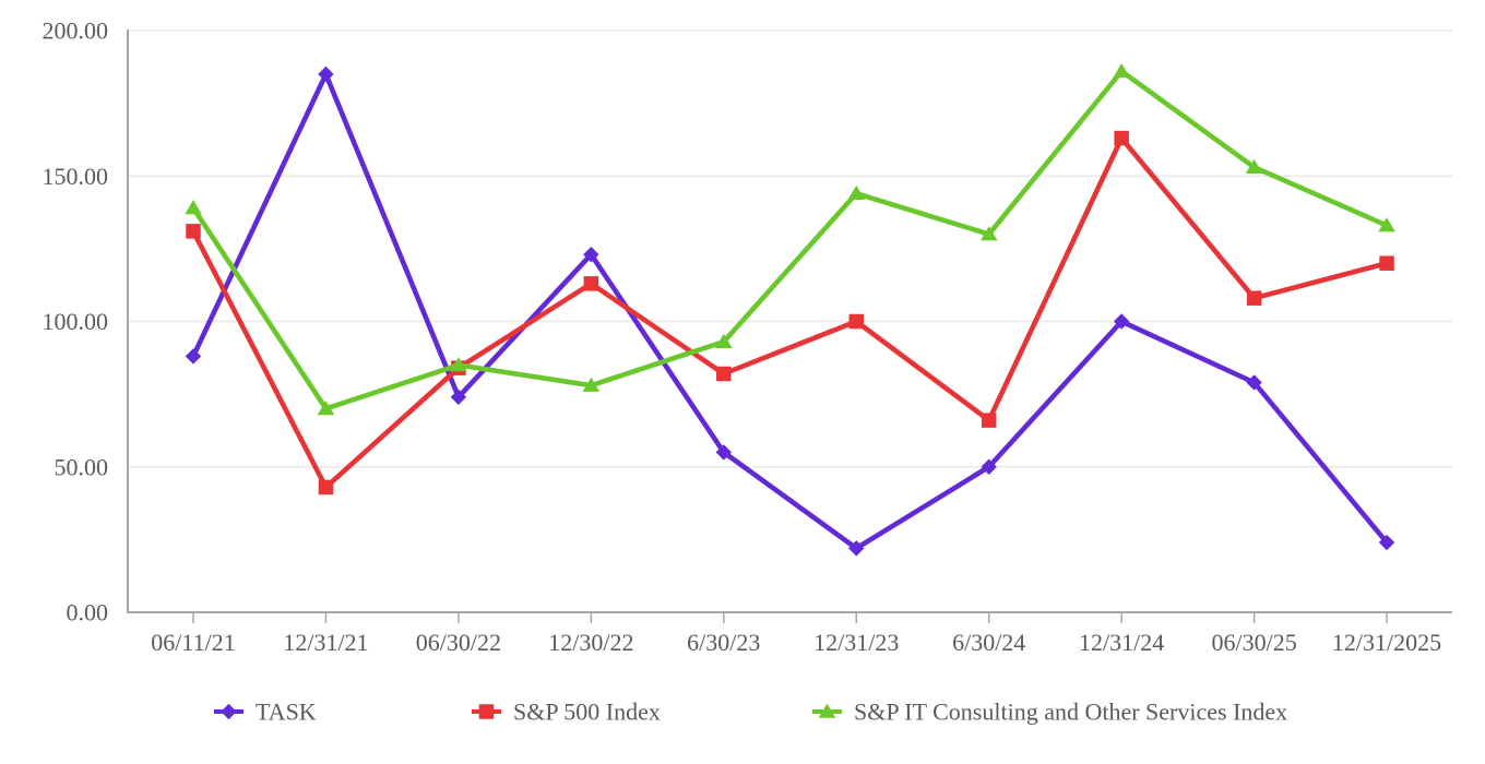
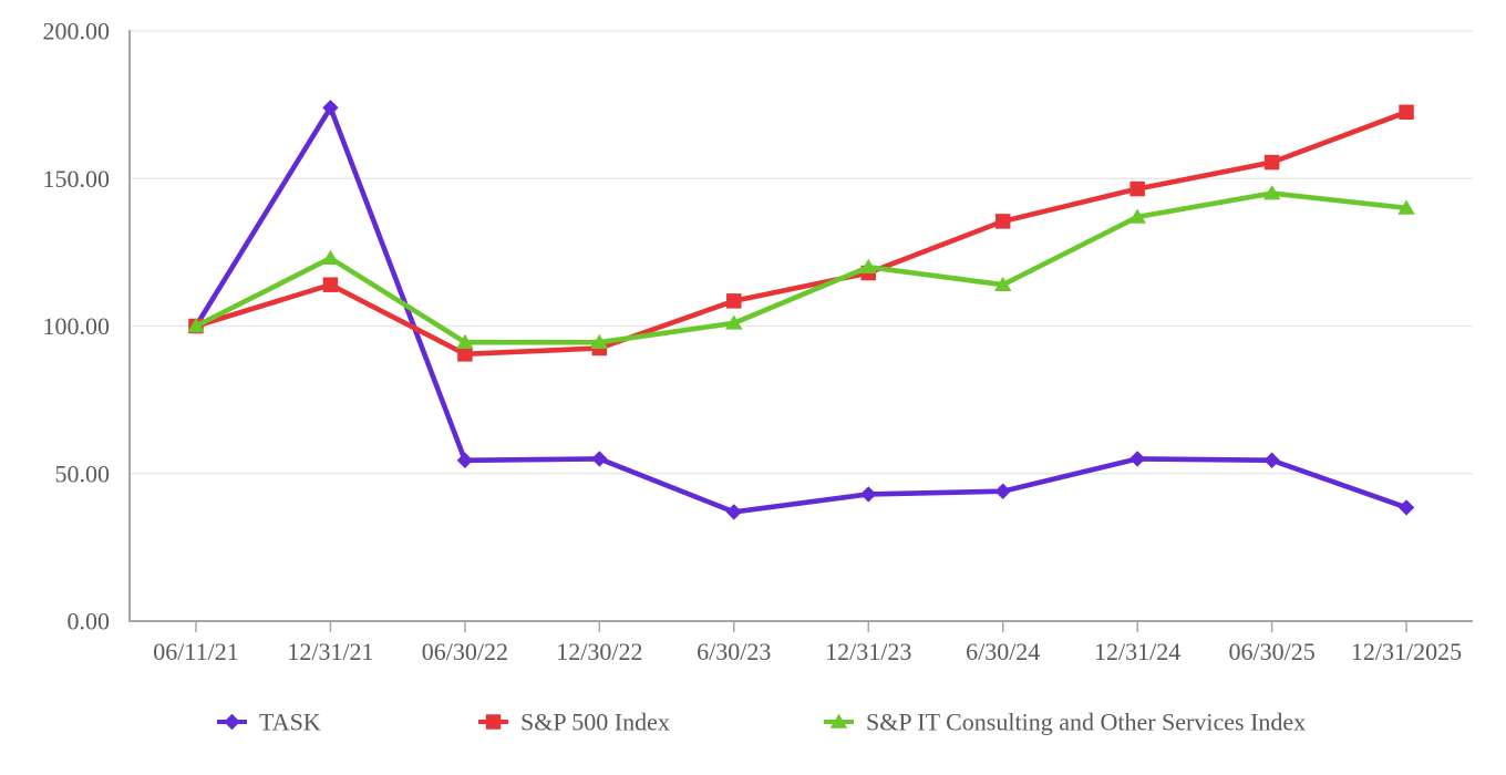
TASK/06/11/21: 88 -> 100
S&P 500 Index/06/11/21: 131 -> 100
S&P IT Consulting and Other Services Index/06/11/21: 139 -> 100
TASK/12/31/21: 185 -> 174
S&P 500 Index/12/31/21: 43 -> 114
S&P IT Consulting and Other Services Index/12/31/21: 70 -> 123
TASK/06/30/22: 74 -> 54
S&P 500 Index/06/30/22: 84 -> 90
S&P IT Consulting and Other Services Index/06/30/22: 85 -> 94
TASK/12/30/22: 123 -> 55
S&P 500 Index/12/30/22: 113 -> 92
S&P IT Consulting and Other Services Index/12/30/22: 78 -> 94
TASK/6/30/23: 55 -> 37
S&P 500 Index/6/30/23: 82 -> 108
S&P IT Consulting and Other Services Index/6/30/23: 93 -> 101
TASK/12/31/23: 22 -> 43
S&P 500 Index/12/31/23: 100 -> 118
S&P IT Consulting and Other Services Index/12/31/23: 144 -> 120
TASK/6/30/24: 50 -> 44
S&P 500 Index/6/30/24: 66 -> 136
S&P IT Consulting and Other Services Index/6/30/24: 130 -> 114
TASK/12/31/24: 100 -> 55
S&P 500 Index/12/31/24: 163 -> 146
S&P IT Consulting and Other Services Index/12/31/24: 186 -> 137
TASK/06/30/25: 79 -> 54
S&P 500 Index/06/30/25: 108 -> 156
S&P IT Consulting and Other Services Index/06/30/25: 153 -> 145
TASK/12/31/2025: 24 -> 38
S&P 500 Index/12/31/2025: 120 -> 172
S&P IT Consulting and Other Services Index/12/31/2025: 133 -> 140
